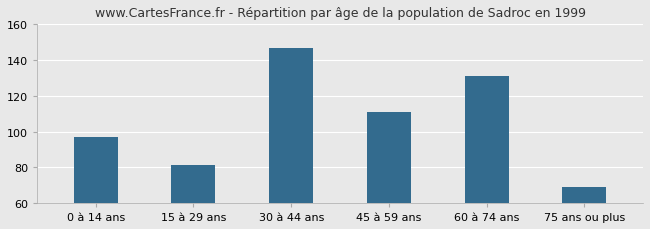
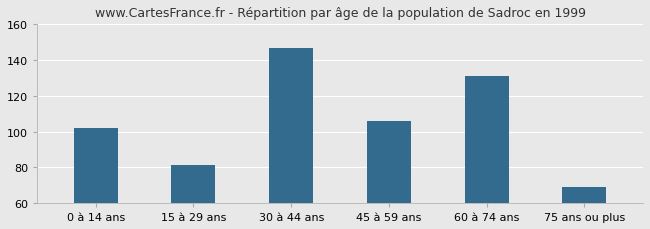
0 à 14 ans: 97 -> 102
45 à 59 ans: 111 -> 106
